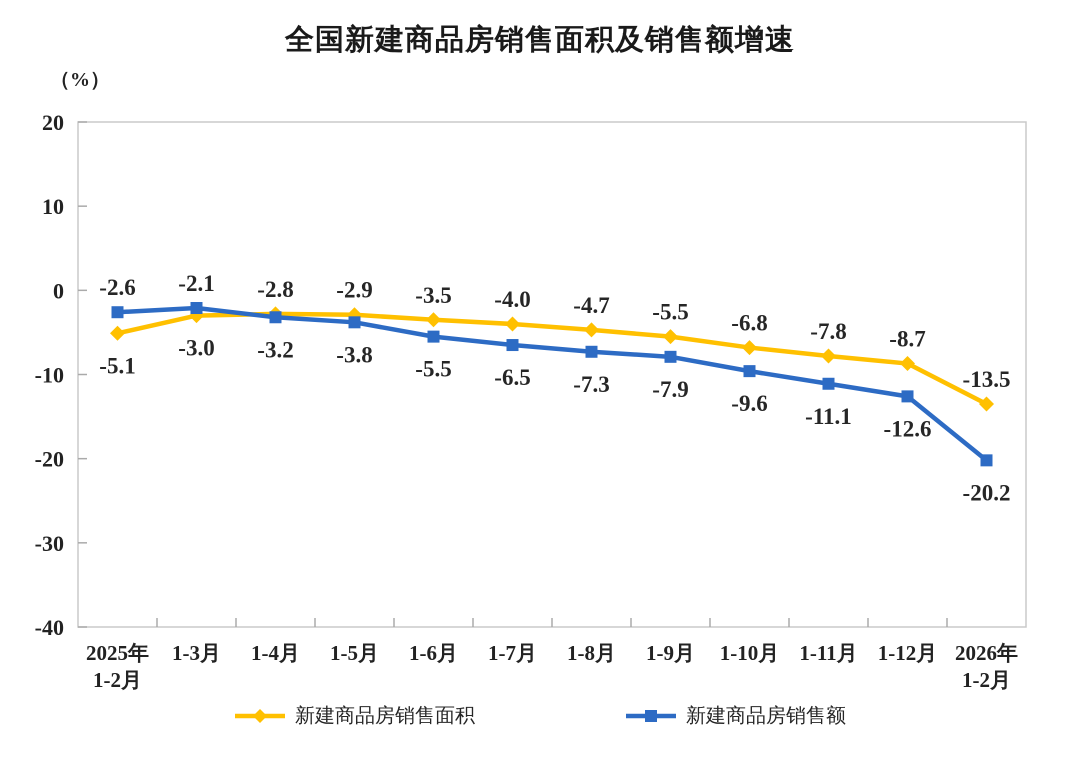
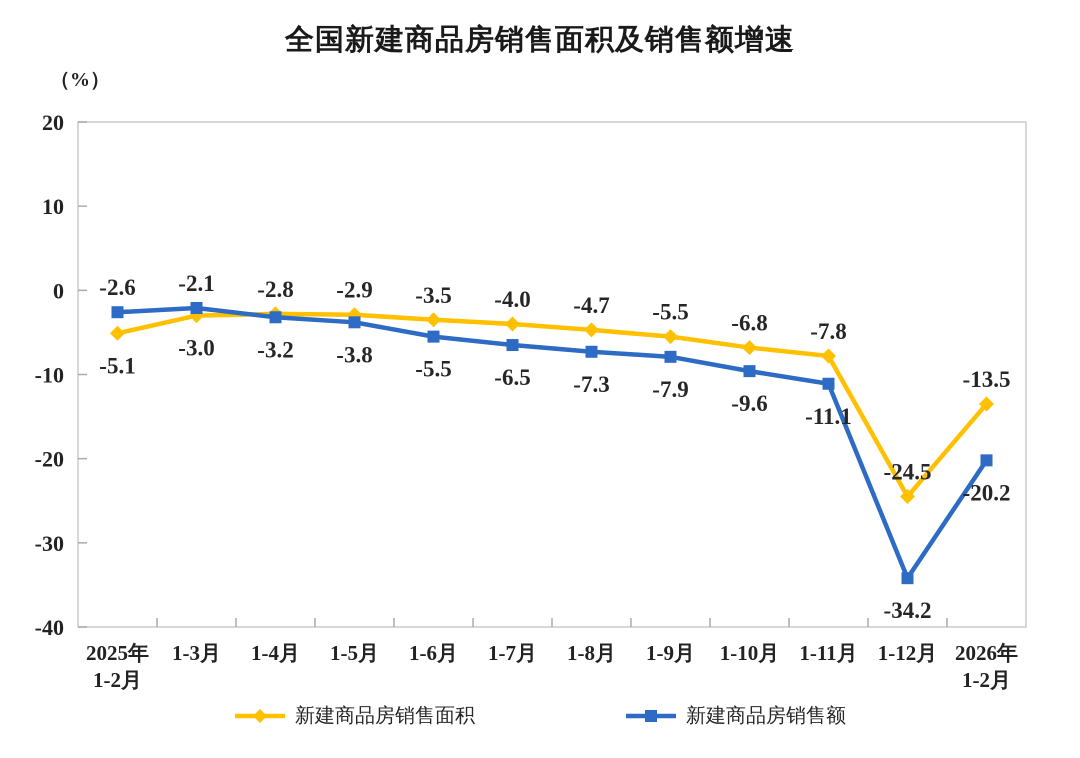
新建商品房销售面积/1-12月: -8.7 -> -24.5
新建商品房销售额/1-12月: -12.6 -> -34.2
